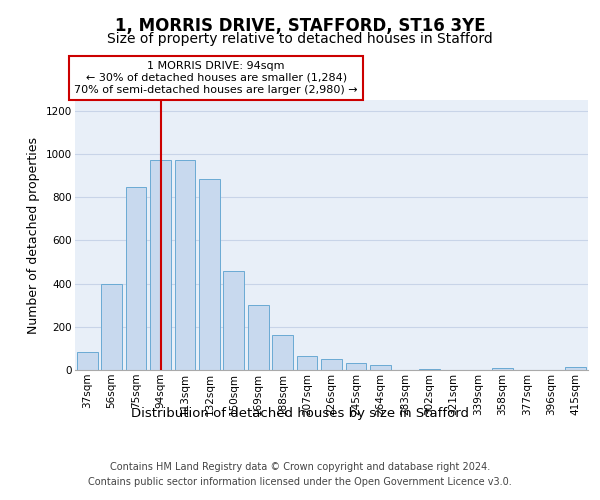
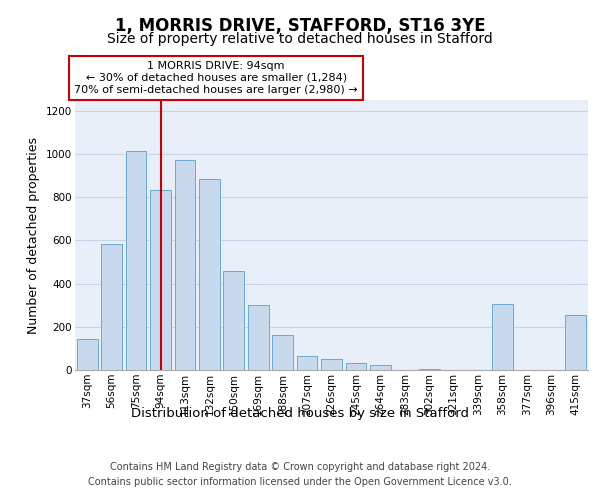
37sqm: 82 -> 145
56sqm: 400 -> 585
75sqm: 848 -> 1015
94sqm: 970 -> 835
358sqm: 8 -> 305
415sqm: 12 -> 255
